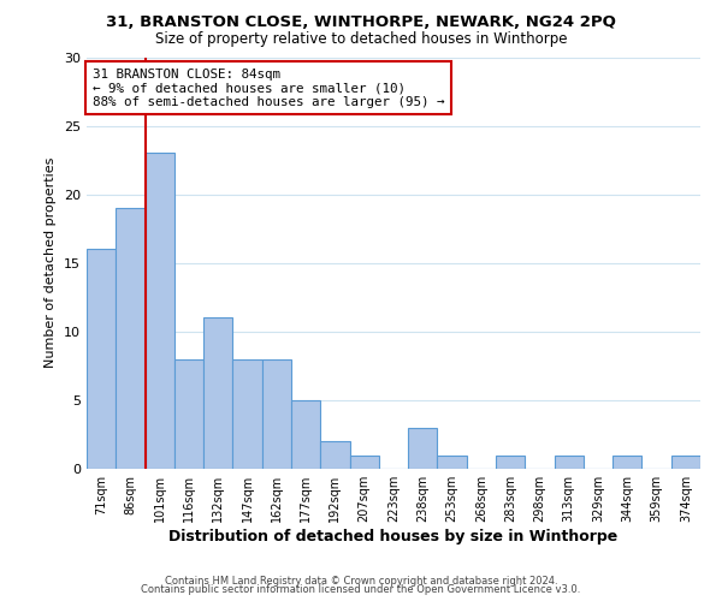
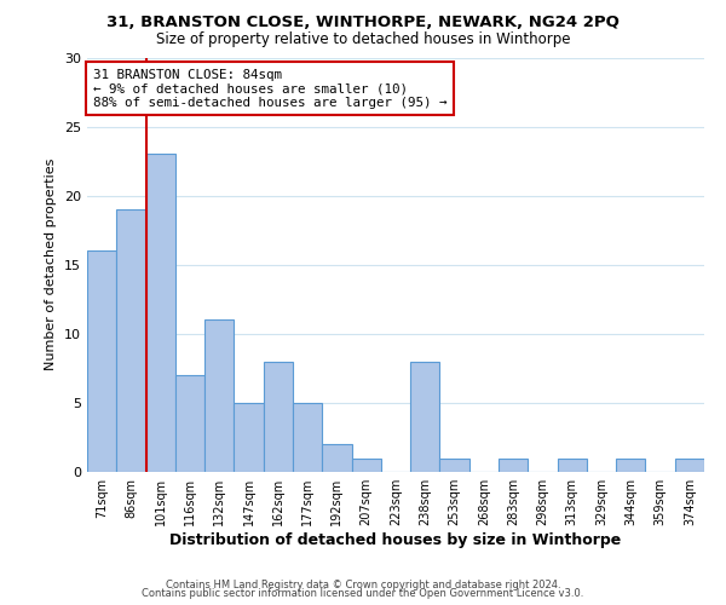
116sqm: 8 -> 7
147sqm: 8 -> 5
238sqm: 3 -> 8
